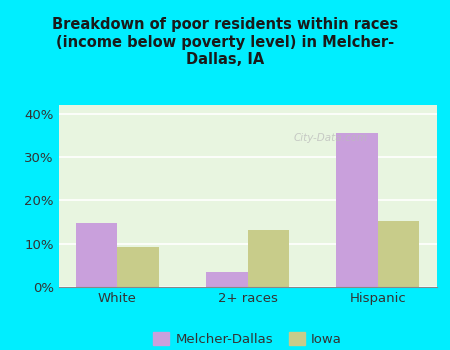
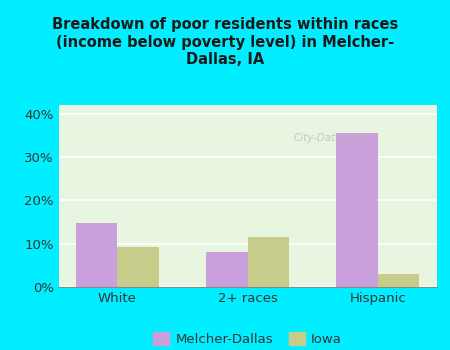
Melcher-Dallas/2+ races: 3.5% -> 8.0%
Iowa/2+ races: 13.2% -> 11.5%
Iowa/Hispanic: 15.2% -> 3.0%
